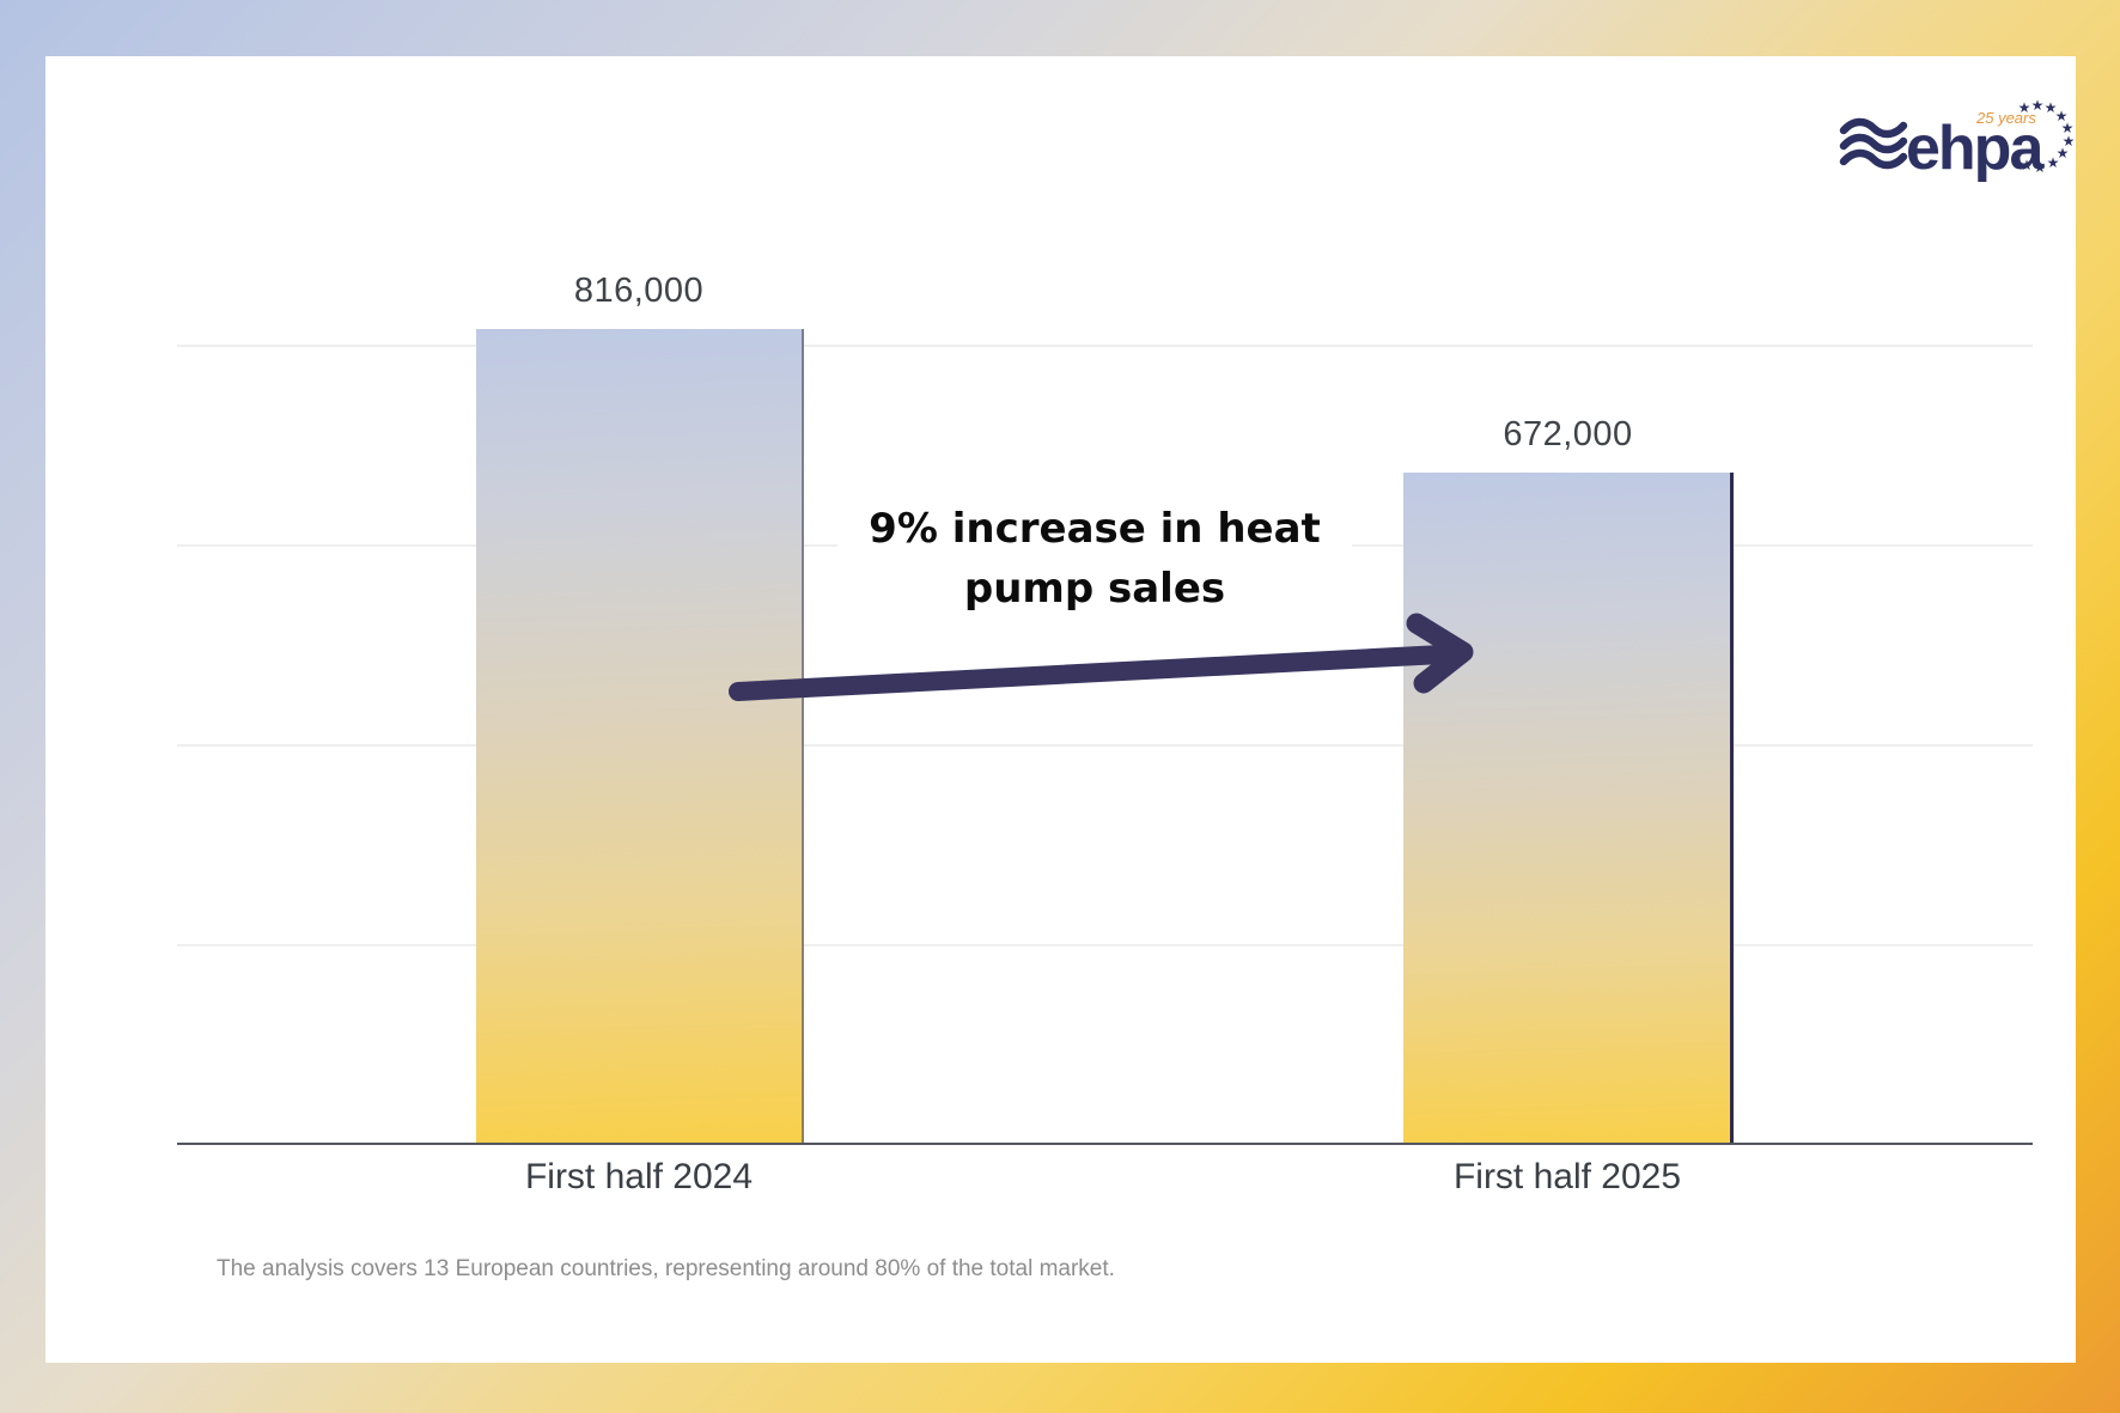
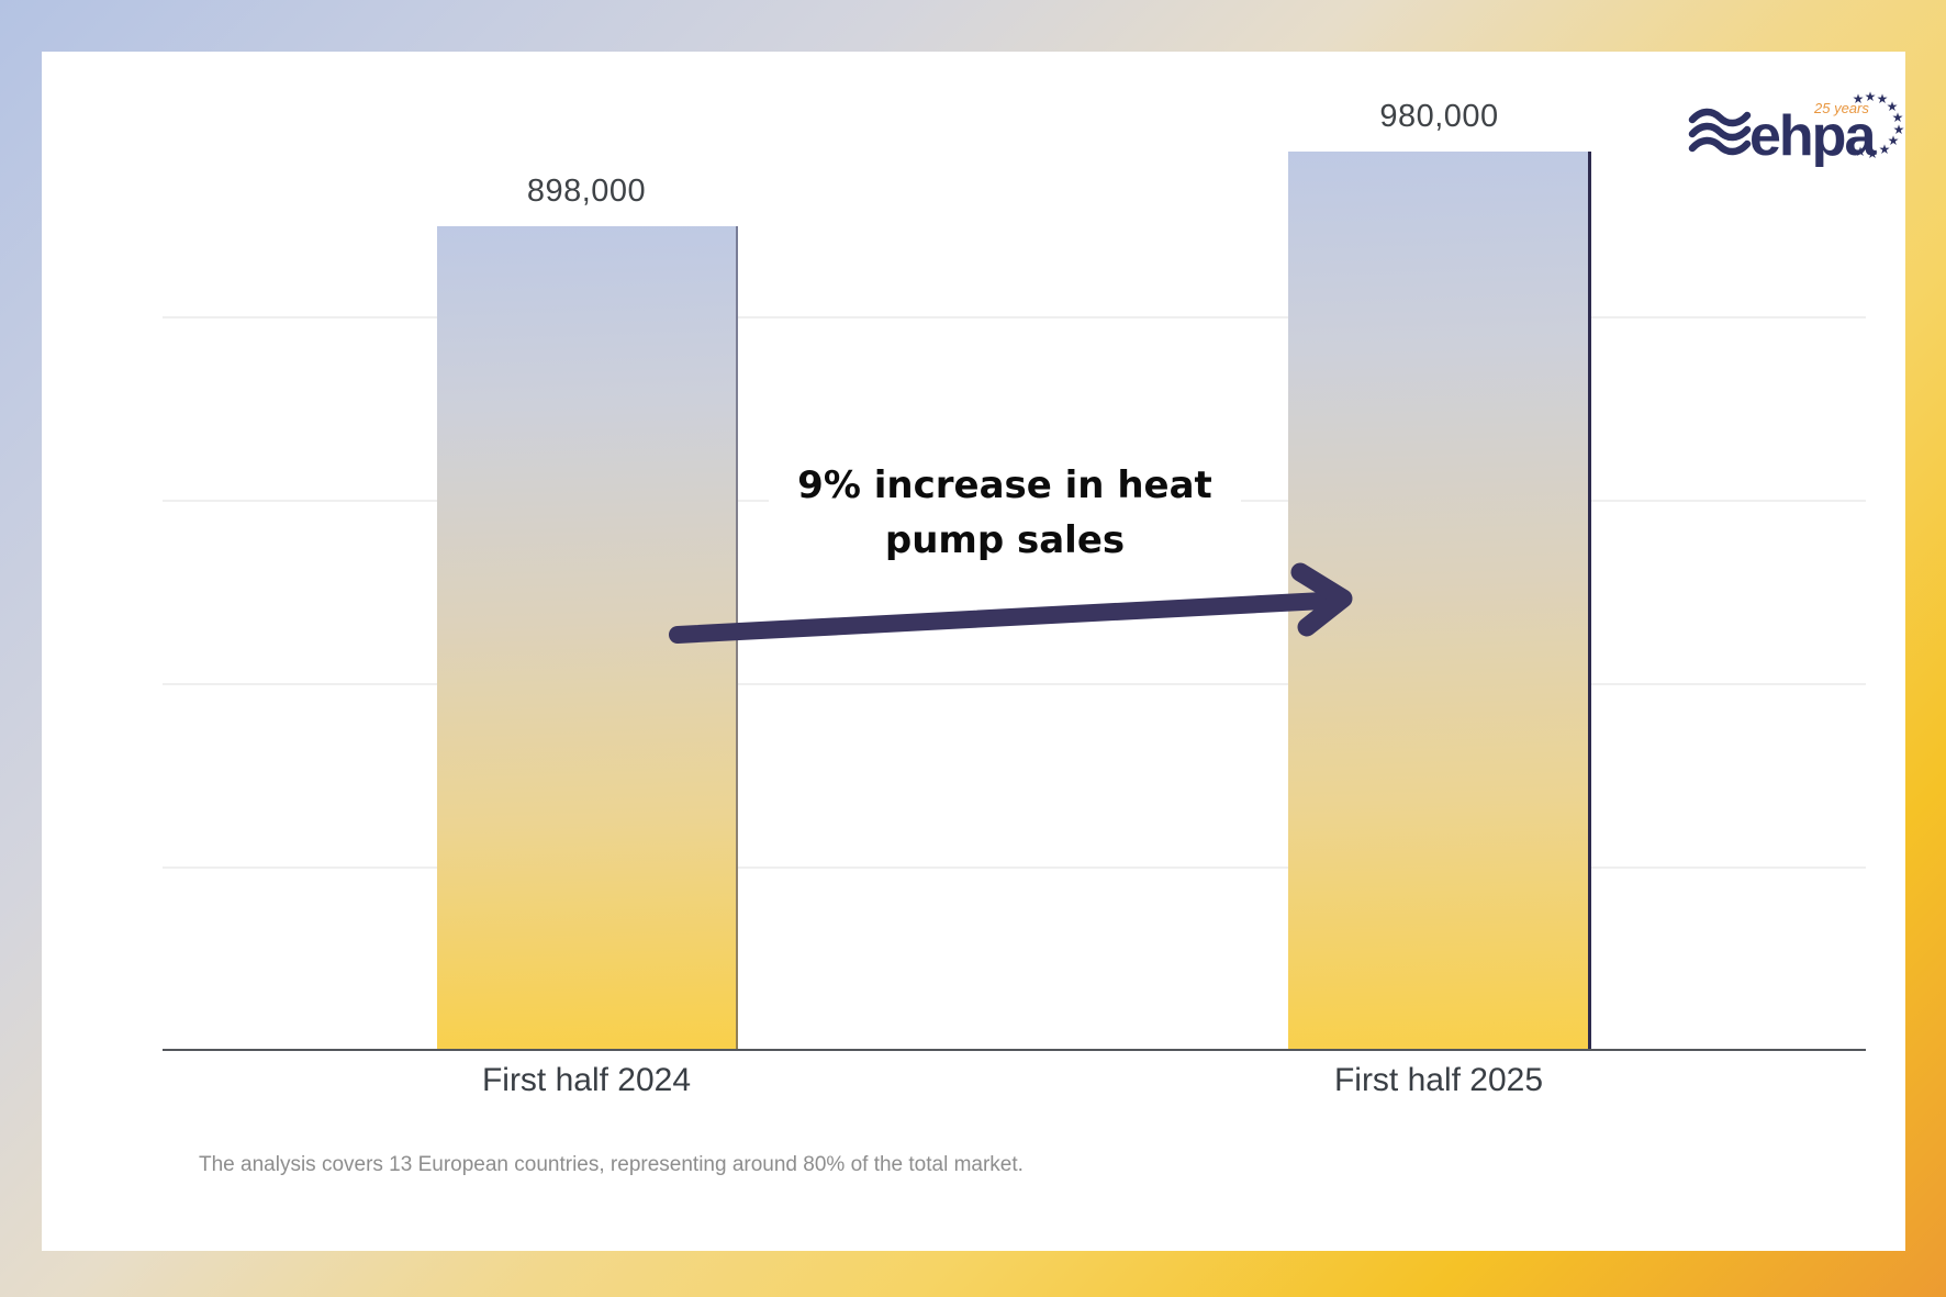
First half 2024: 816,000 -> 898,000
First half 2025: 672,000 -> 980,000
